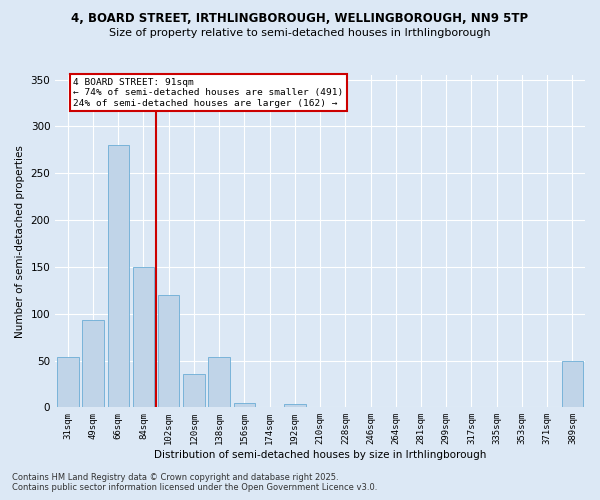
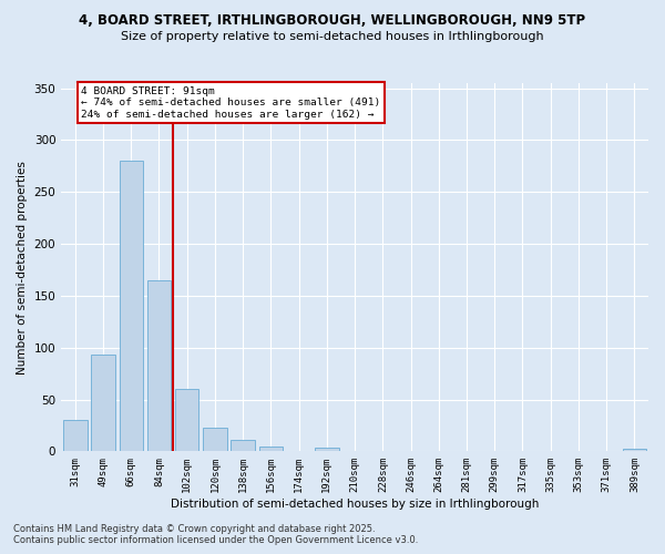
31sqm: 54 -> 30
84sqm: 150 -> 165
102sqm: 120 -> 60
120sqm: 36 -> 23
138sqm: 54 -> 11
389sqm: 50 -> 2
